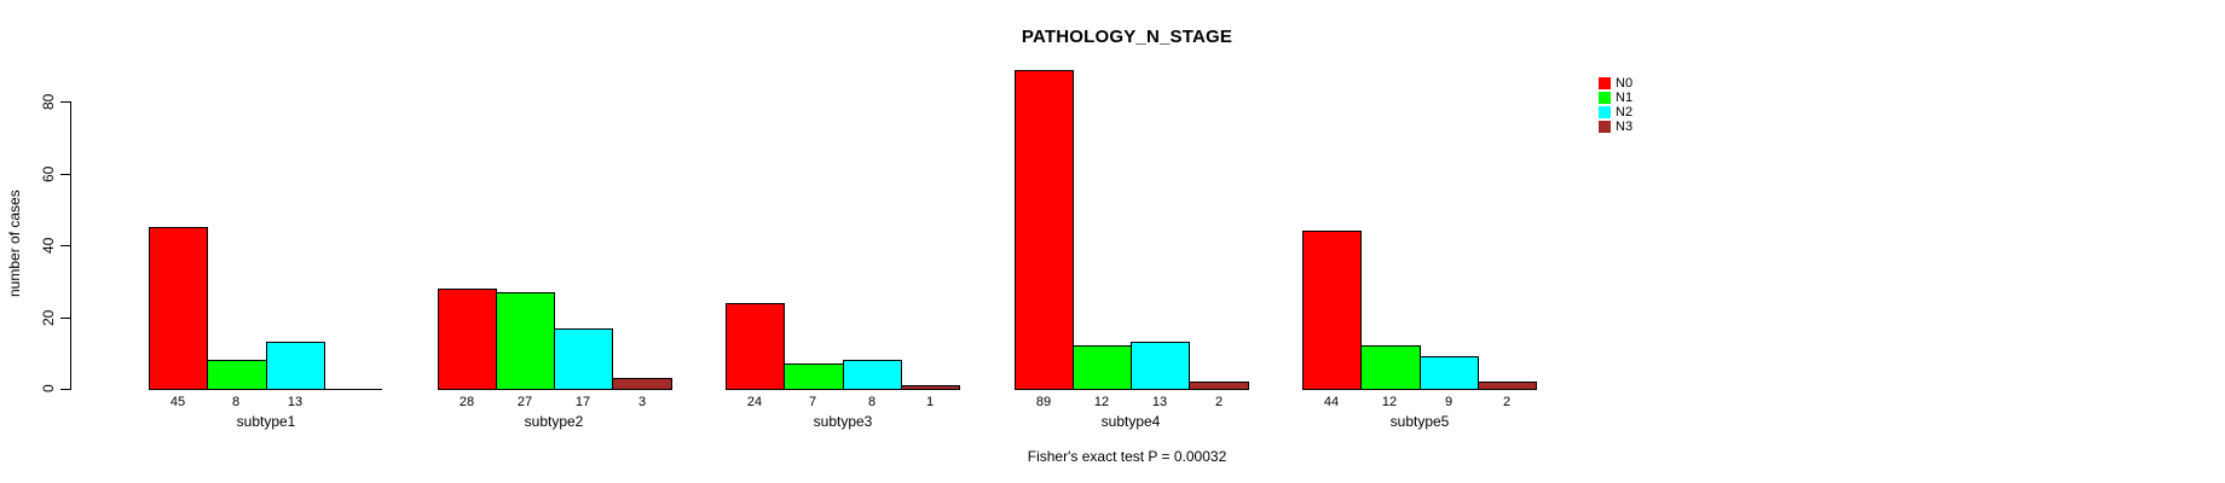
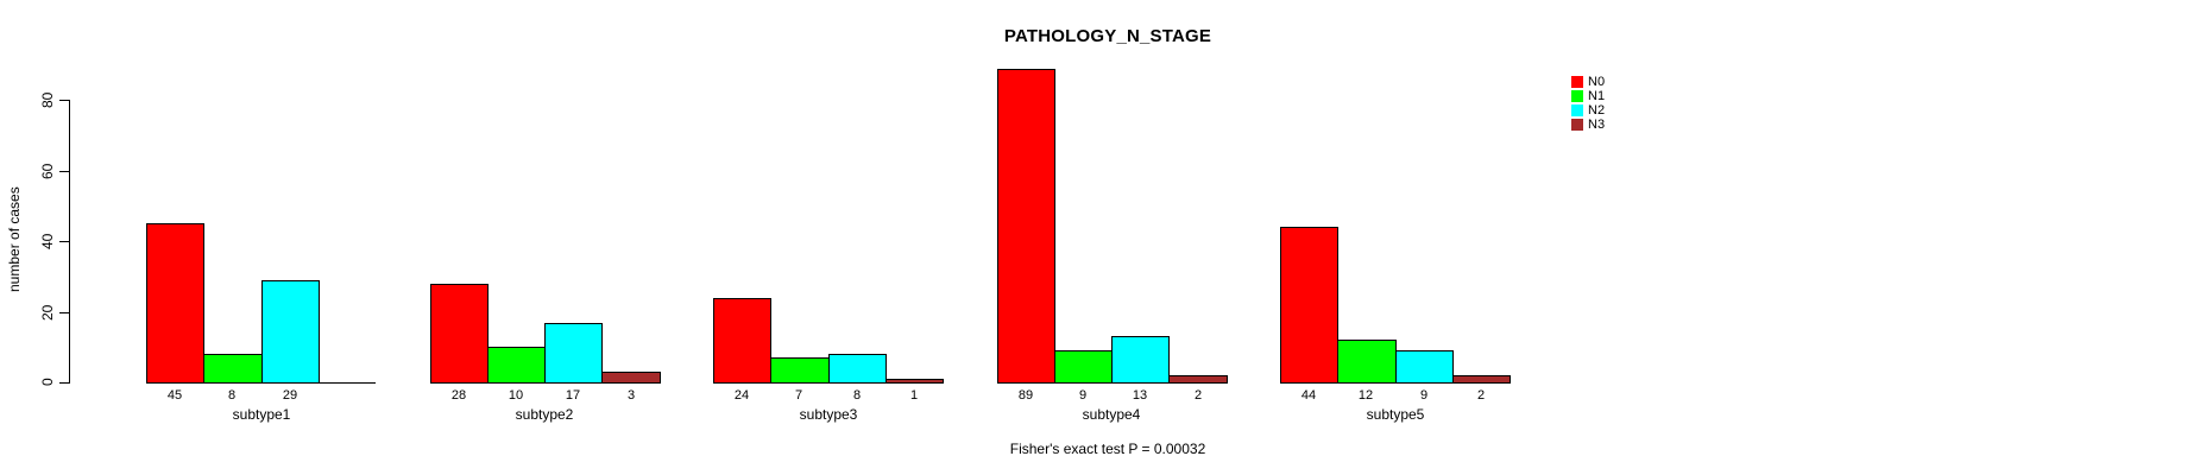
N2/subtype1: 13 -> 29
N1/subtype2: 27 -> 10
N1/subtype4: 12 -> 9
